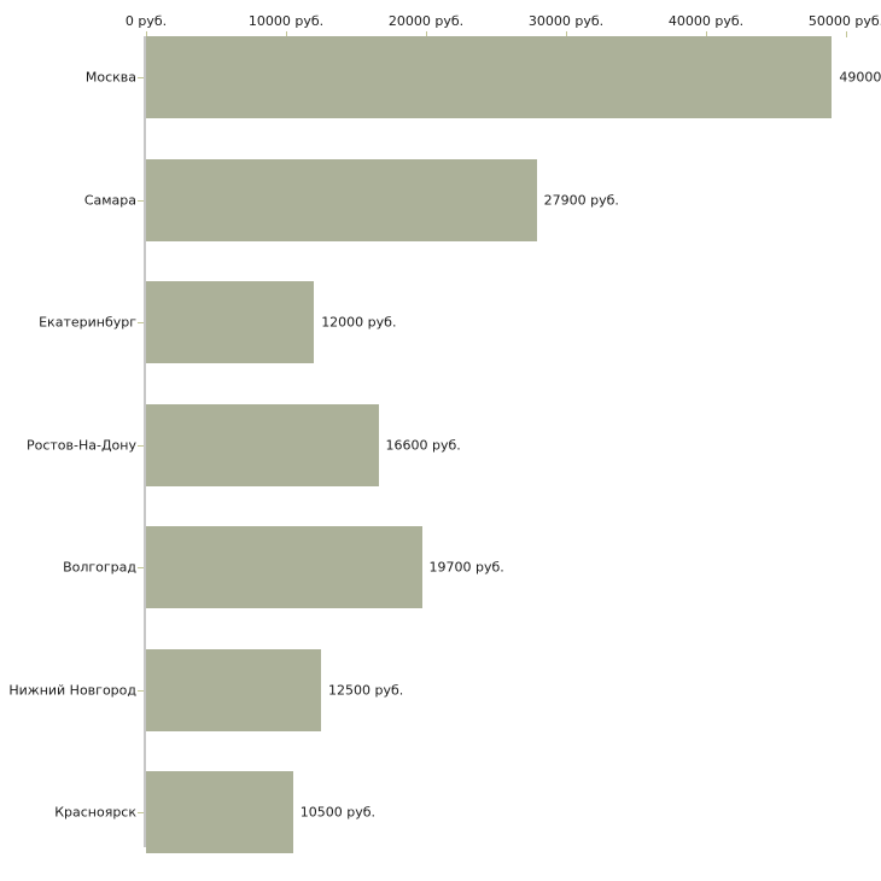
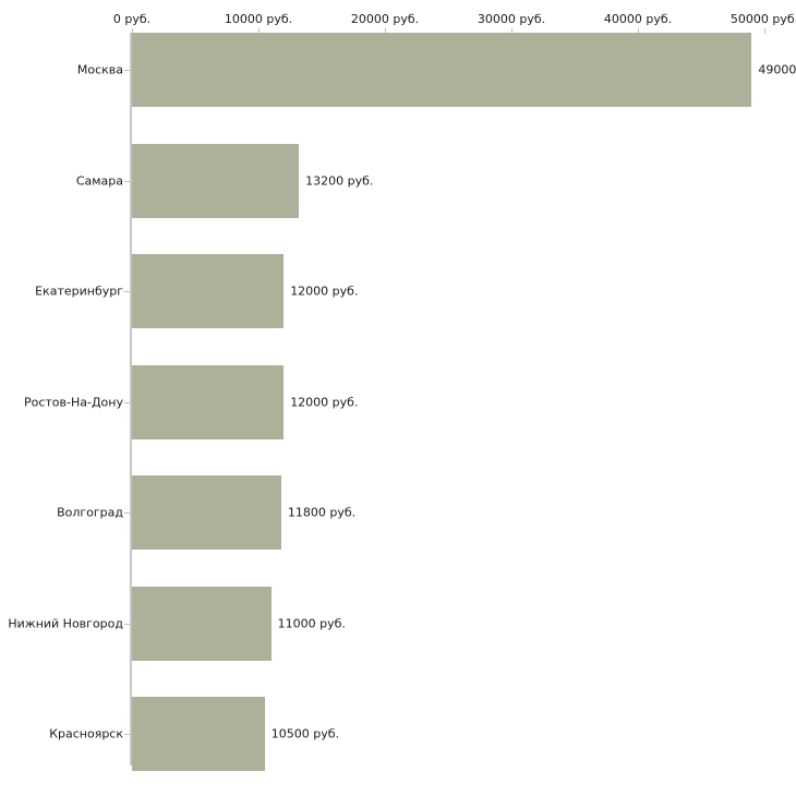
Самара: 27900 -> 13200
Ростов-На-Дону: 16600 -> 12000
Волгоград: 19700 -> 11800
Нижний Новгород: 12500 -> 11000
